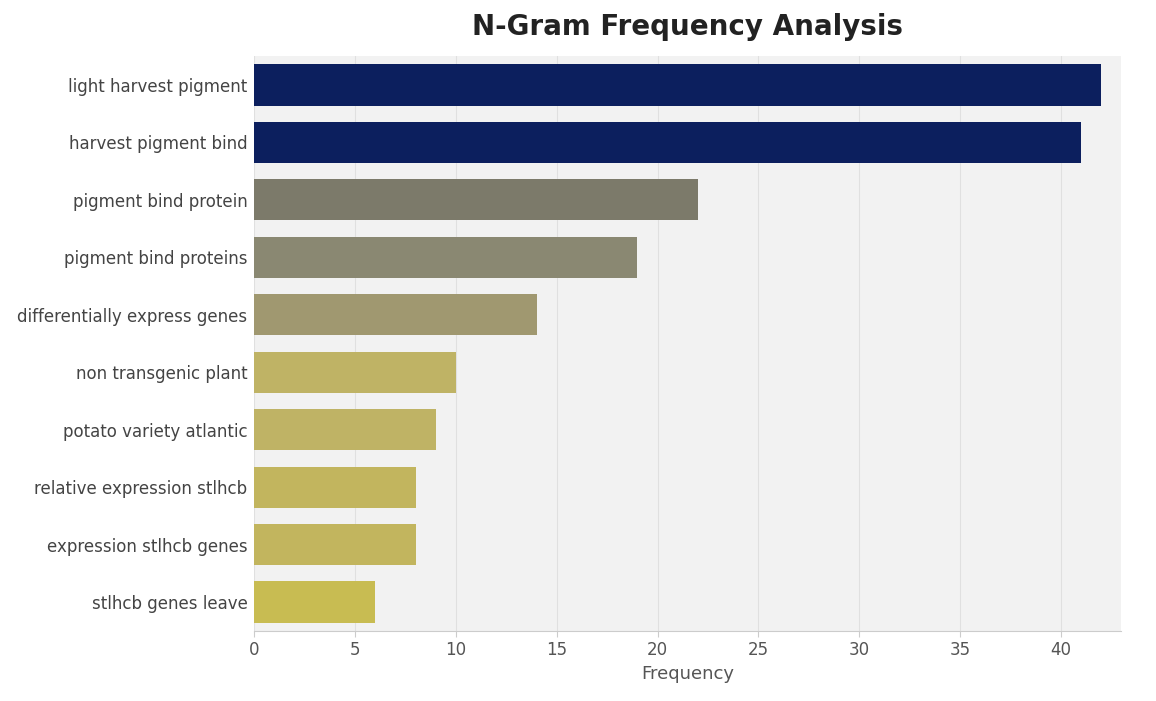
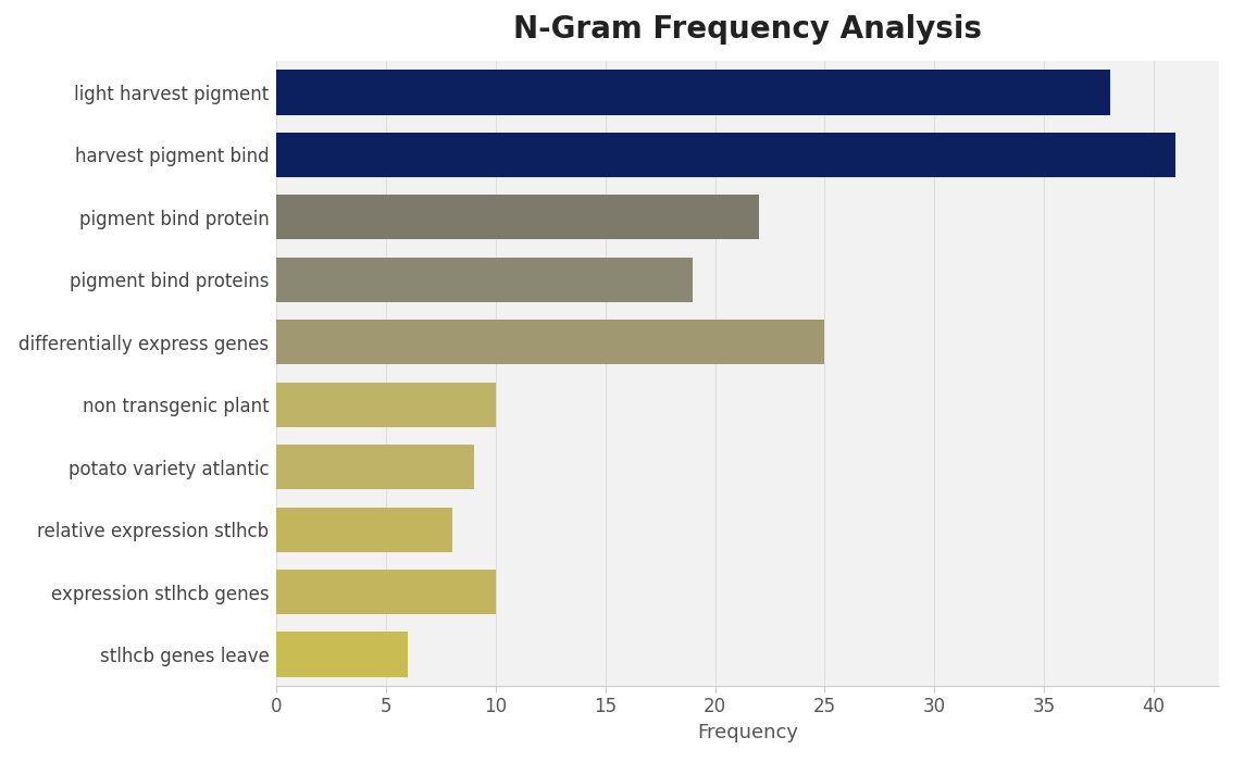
light harvest pigment: 42 -> 38
differentially express genes: 14 -> 25
expression stlhcb genes: 8 -> 10
